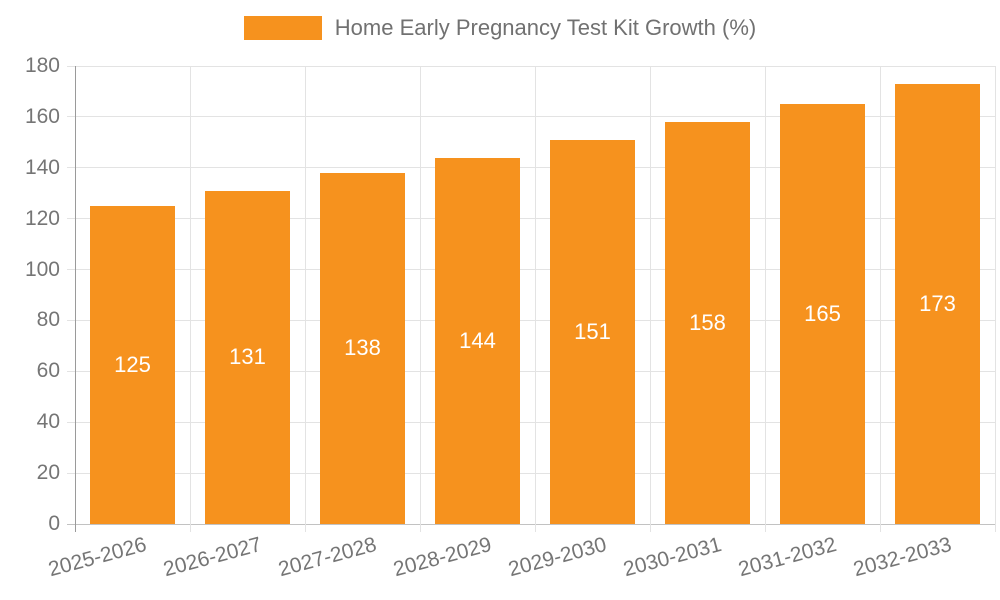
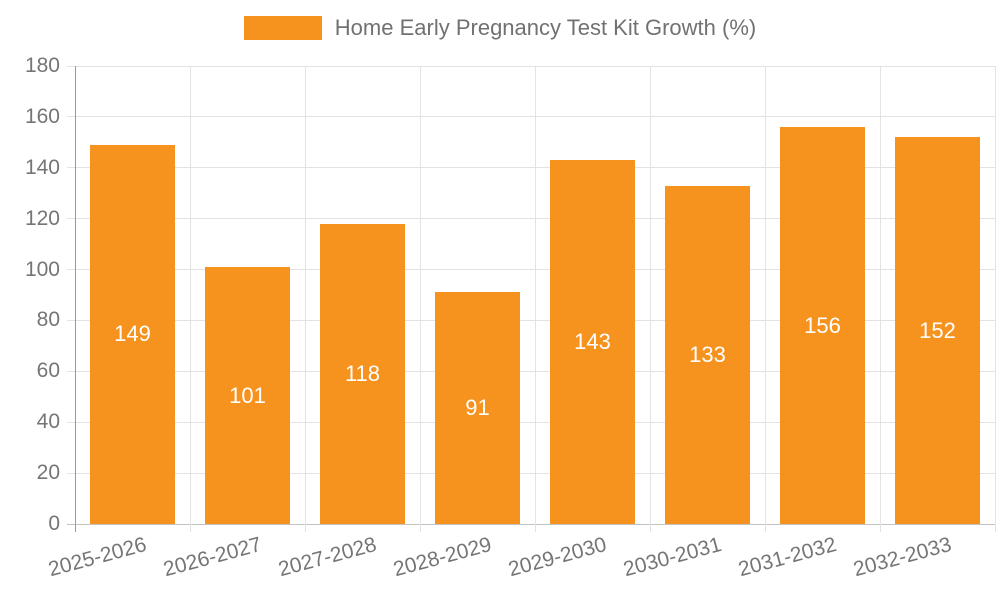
2025-2026: 125 -> 149
2026-2027: 131 -> 101
2027-2028: 138 -> 118
2028-2029: 144 -> 91
2029-2030: 151 -> 143
2030-2031: 158 -> 133
2031-2032: 165 -> 156
2032-2033: 173 -> 152
